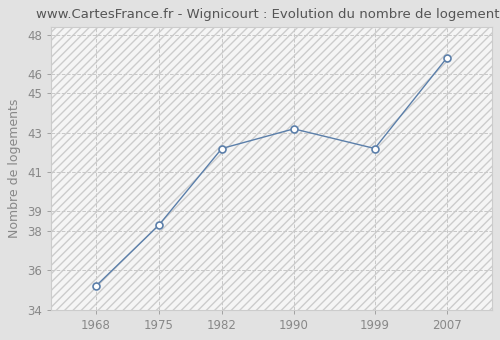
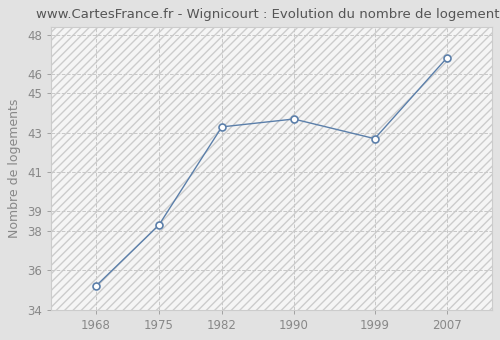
1982: 42.2 -> 43.3
1990: 43.2 -> 43.7
1999: 42.2 -> 42.7
